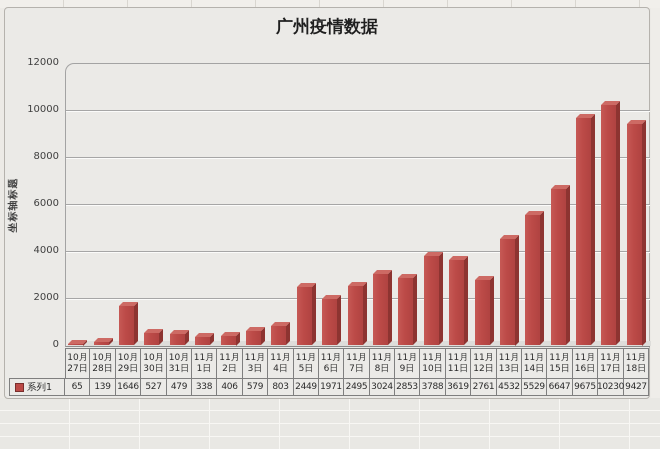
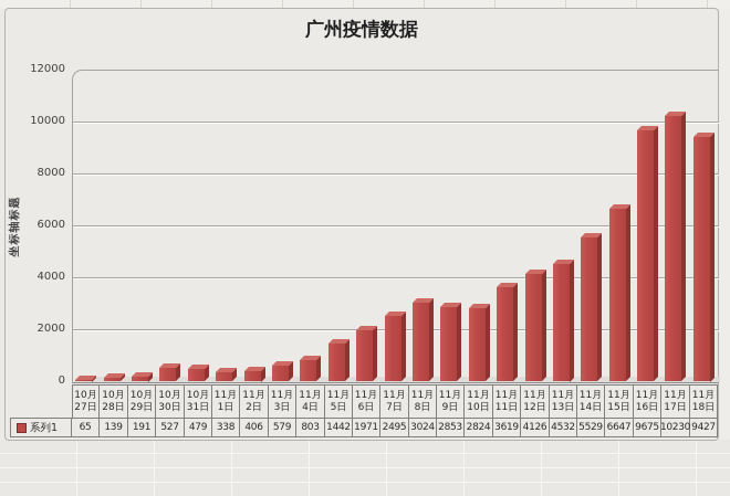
10月29日: 1646 -> 191
11月5日: 2449 -> 1442
11月10日: 3788 -> 2824
11月12日: 2761 -> 4126
